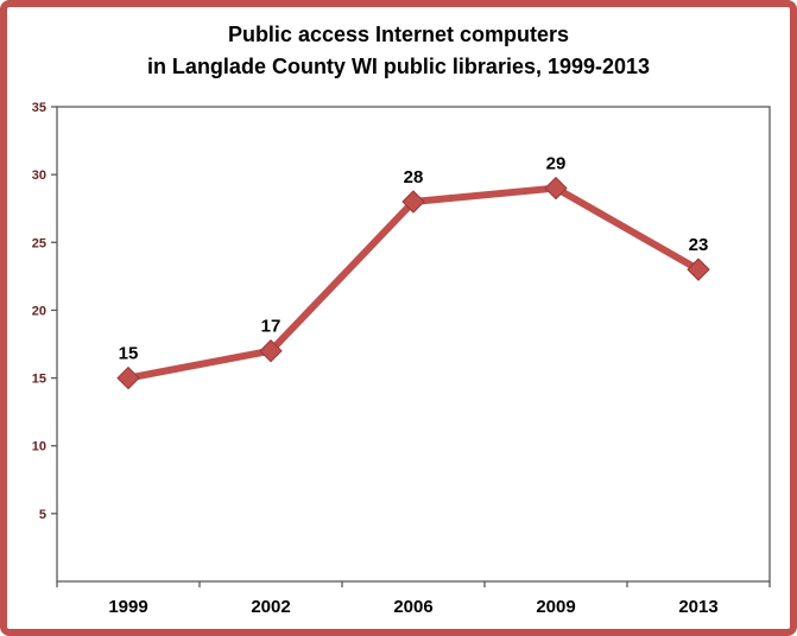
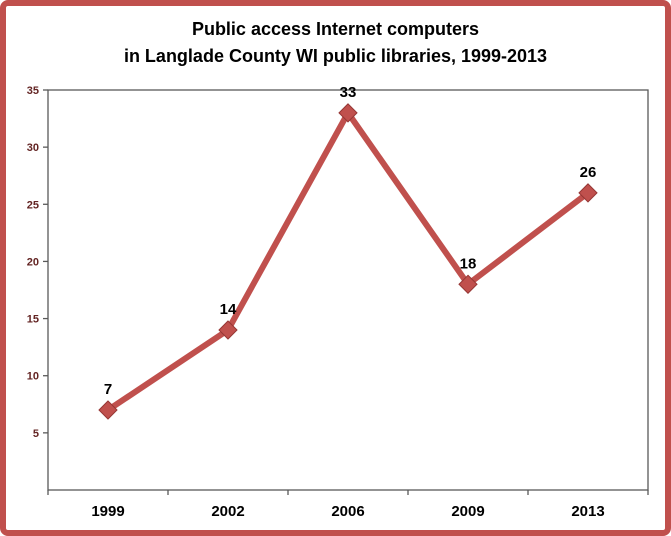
1999: 15 -> 7
2002: 17 -> 14
2006: 28 -> 33
2009: 29 -> 18
2013: 23 -> 26
